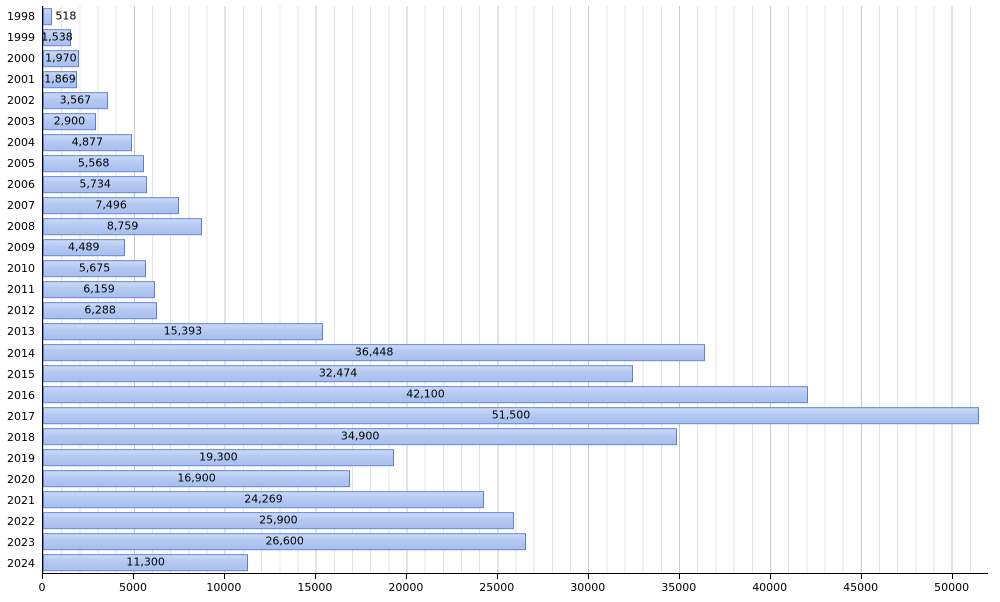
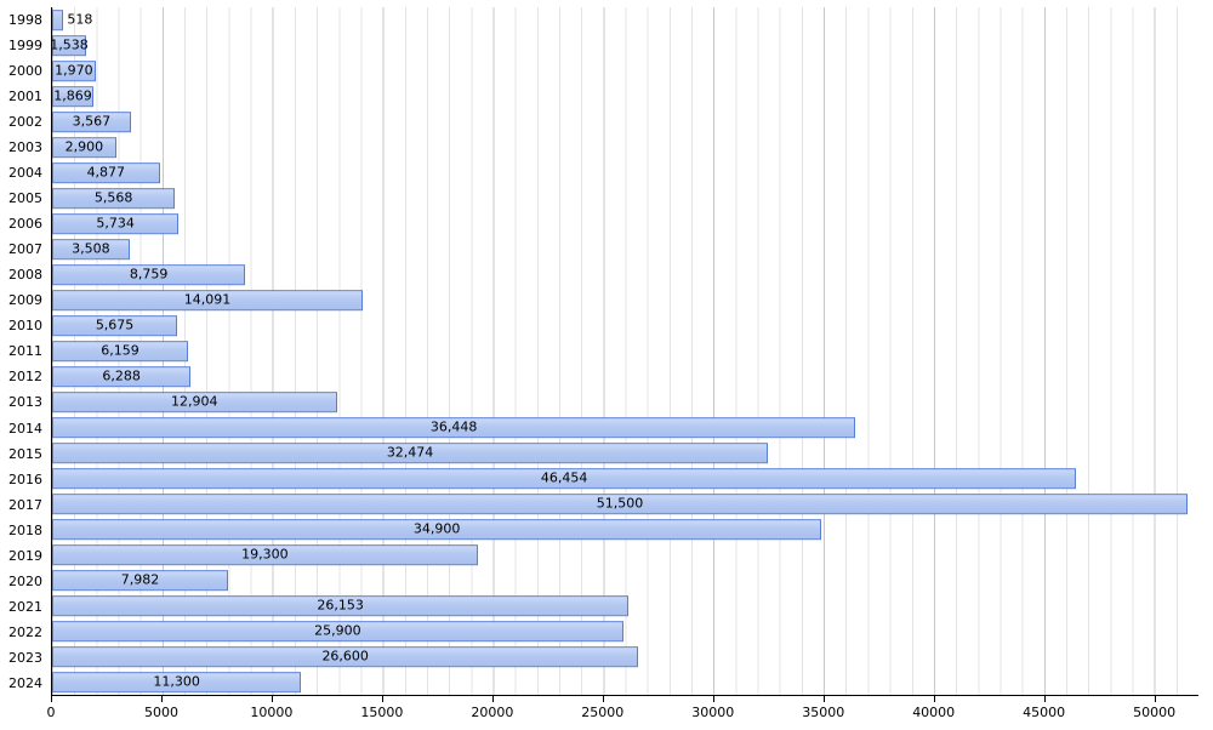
2007: 7,496 -> 3,508
2009: 4,489 -> 14,091
2013: 15,393 -> 12,904
2016: 42,100 -> 46,454
2020: 16,900 -> 7,982
2021: 24,269 -> 26,153
